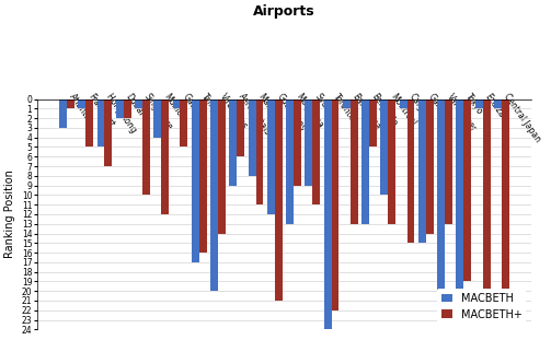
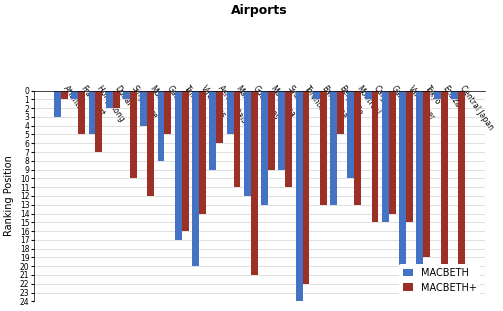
MACBETH/Gatwick: 1 -> 8
MACBETH/Manaus: 8 -> 5
MACBETH+/Vancouver: 13 -> 15
